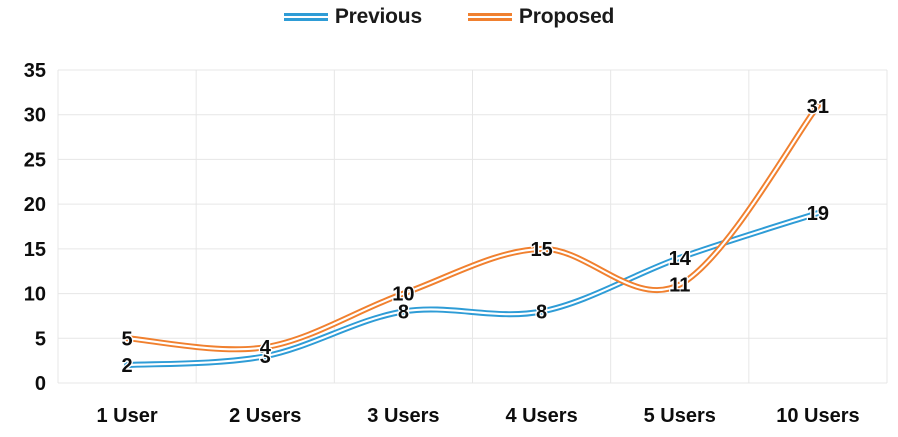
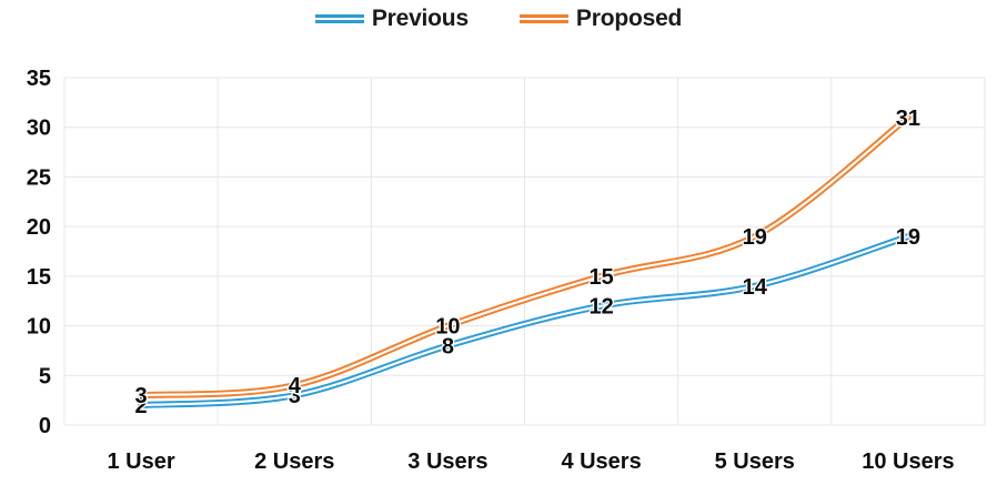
Proposed/1 User: 5 -> 3
Previous/4 Users: 8 -> 12
Proposed/5 Users: 11 -> 19
